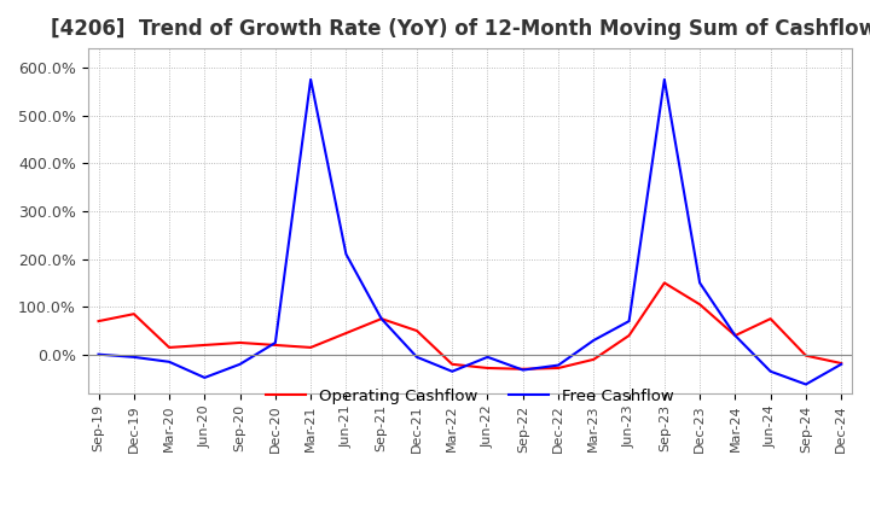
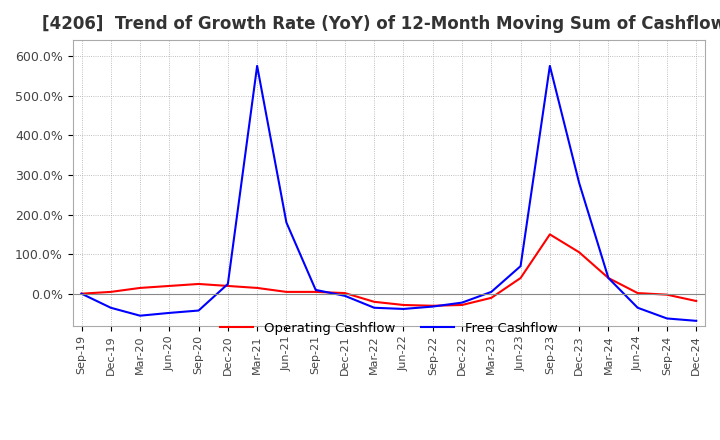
Operating Cashflow/Sep-19: 70% -> 0%
Operating Cashflow/Dec-19: 85% -> 5%
Free Cashflow/Dec-19: -5% -> -35%
Free Cashflow/Mar-20: -15% -> -55%
Free Cashflow/Sep-20: -20% -> -42%
Operating Cashflow/Jun-21: 45% -> 5%
Free Cashflow/Jun-21: 210% -> 180%
Operating Cashflow/Sep-21: 75% -> 5%
Free Cashflow/Sep-21: 75% -> 10%
Operating Cashflow/Dec-21: 50% -> 2%
Free Cashflow/Jun-22: -5% -> -38%
Free Cashflow/Mar-23: 30% -> 5%
Free Cashflow/Dec-23: 150% -> 280%
Operating Cashflow/Jun-24: 75% -> 2%
Free Cashflow/Dec-24: -20% -> -68%
